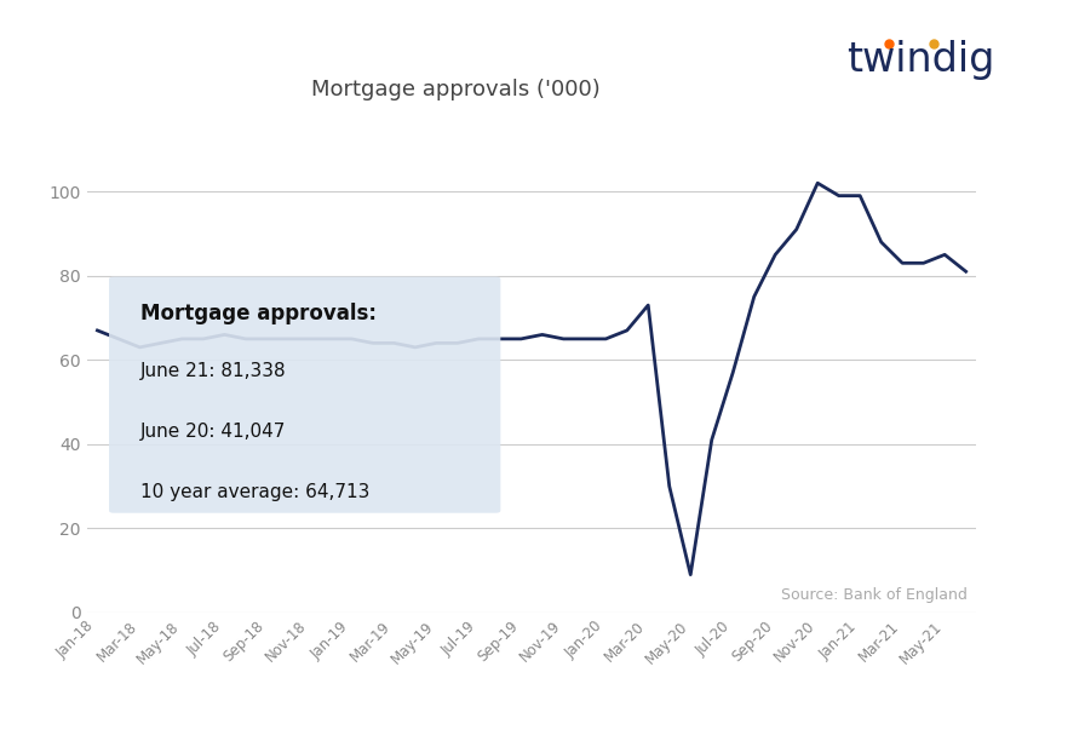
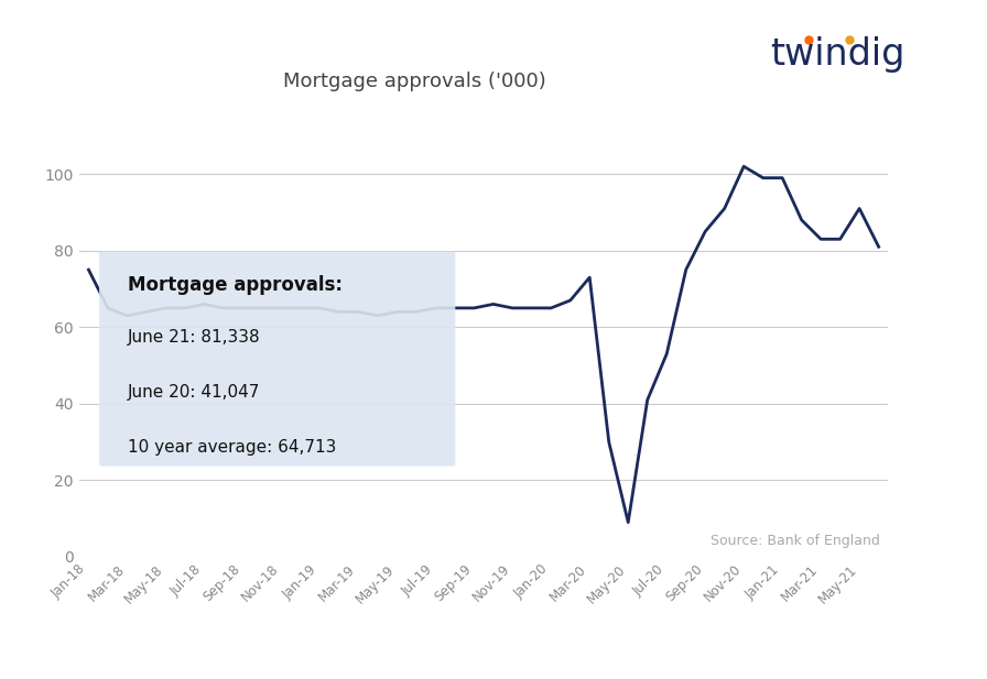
Jan-18: 67 -> 75
Jul-20: 57 -> 53
May-21: 85 -> 91
